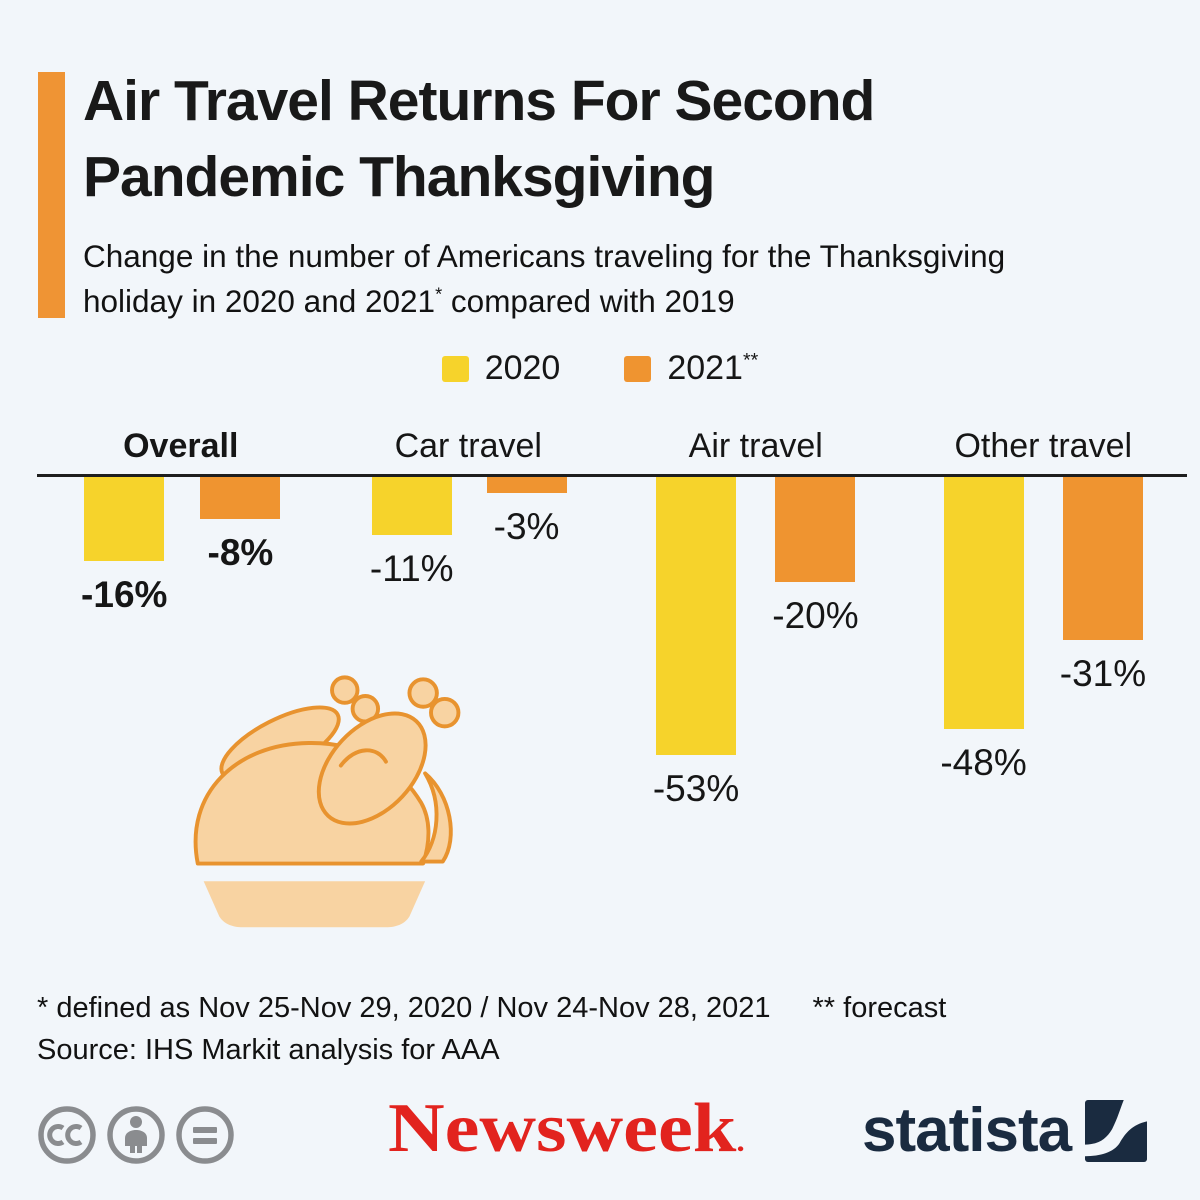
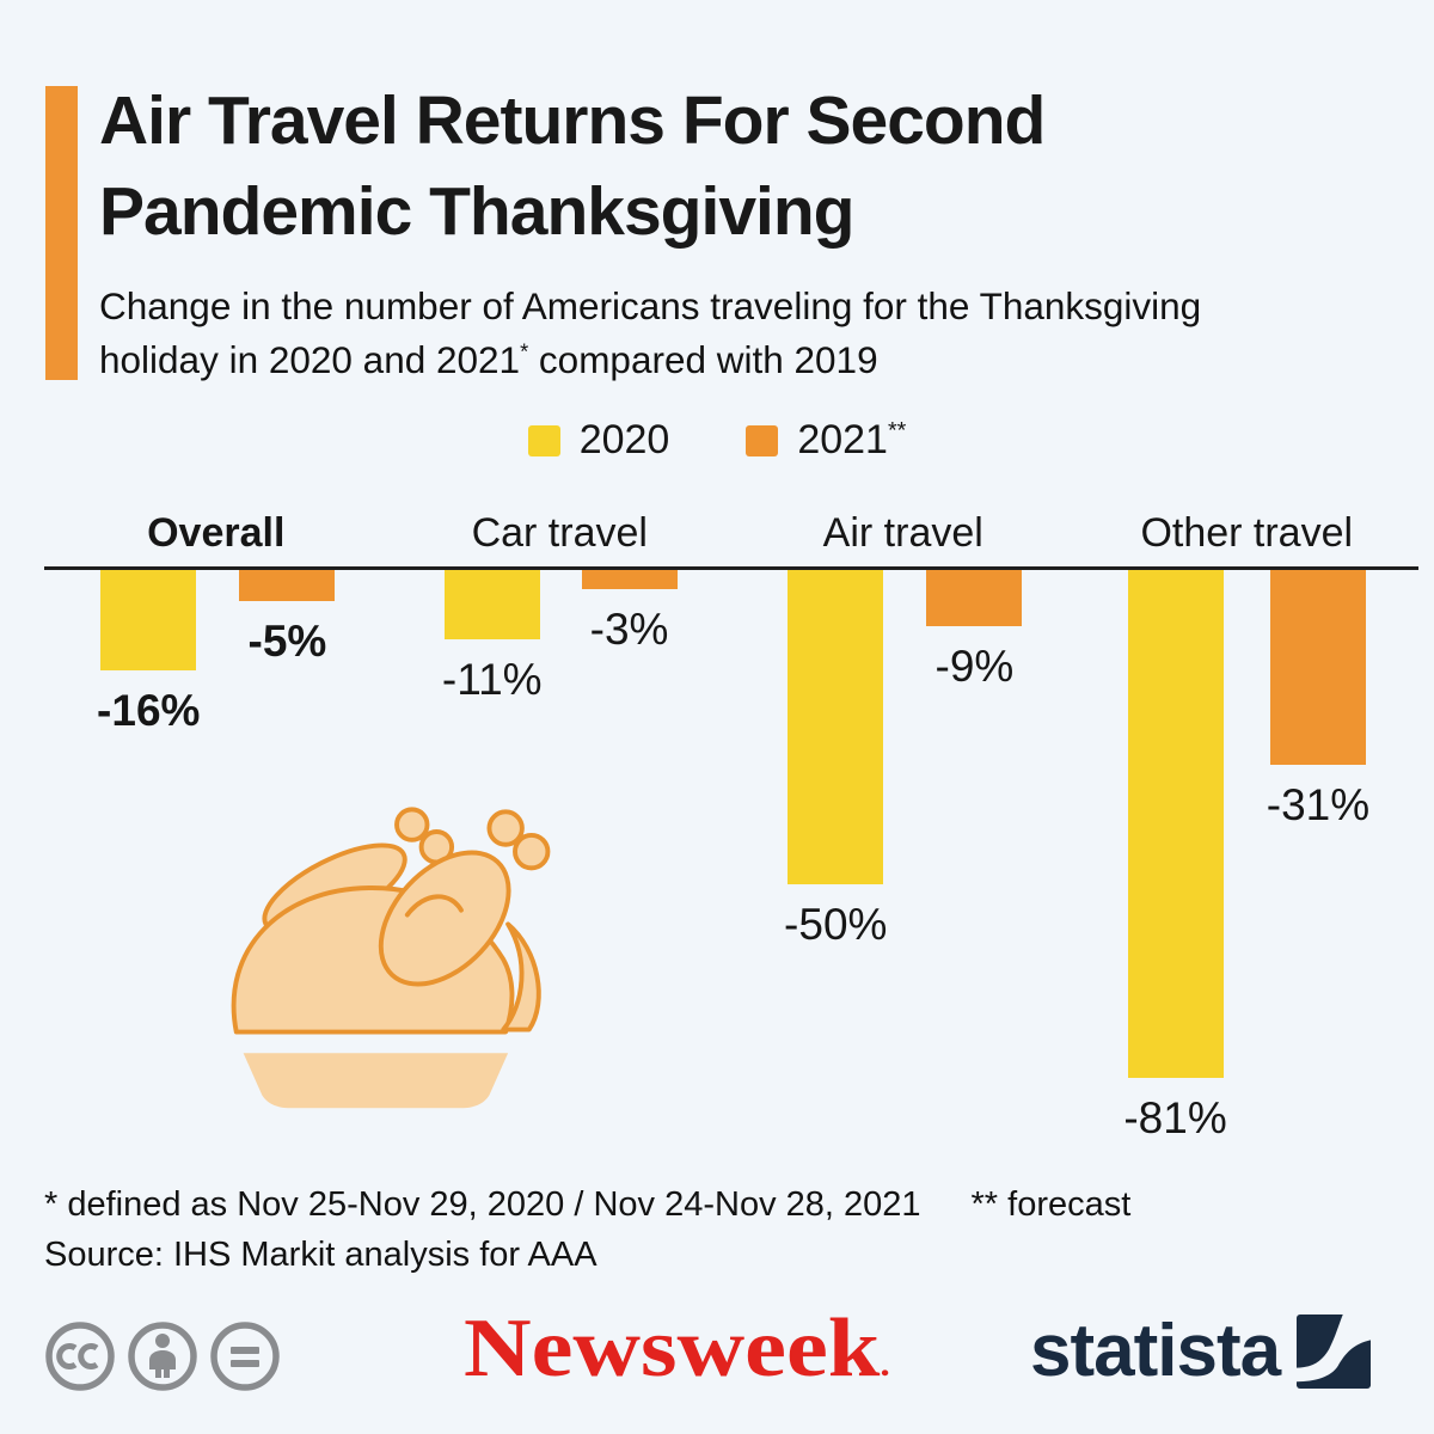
2021/Overall: -8% -> -5%
2020/Air travel: -53% -> -50%
2021/Air travel: -20% -> -9%
2020/Other travel: -48% -> -81%
